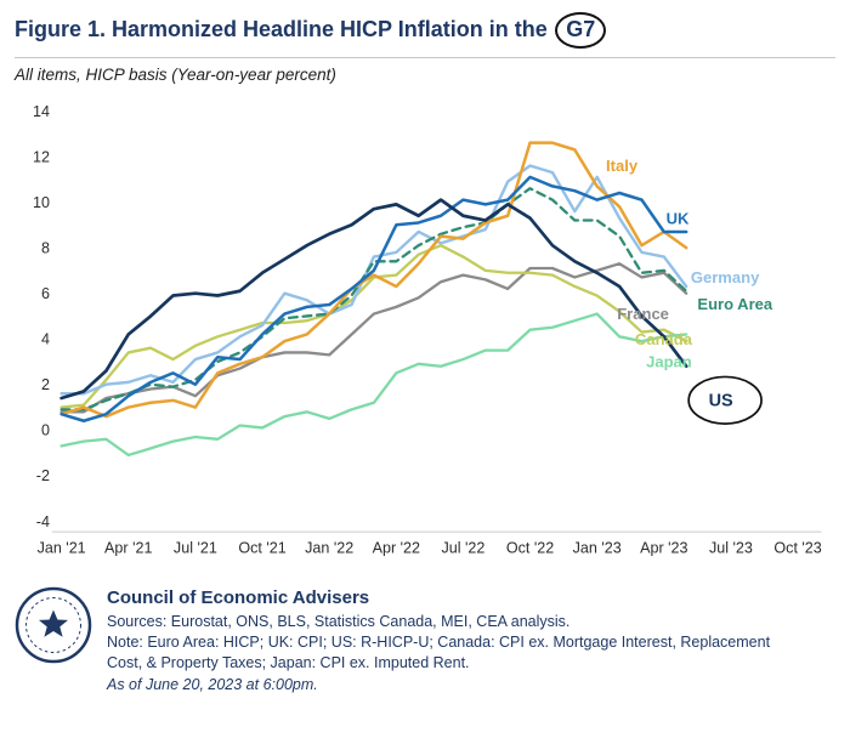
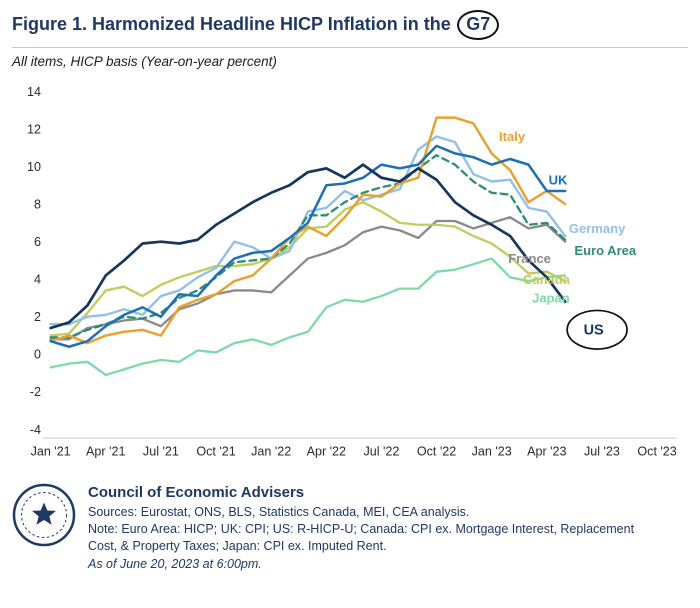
Germany/Jan '23: 11.1 -> 9.2
Euro Area/Jan '23: 9.2 -> 8.6
